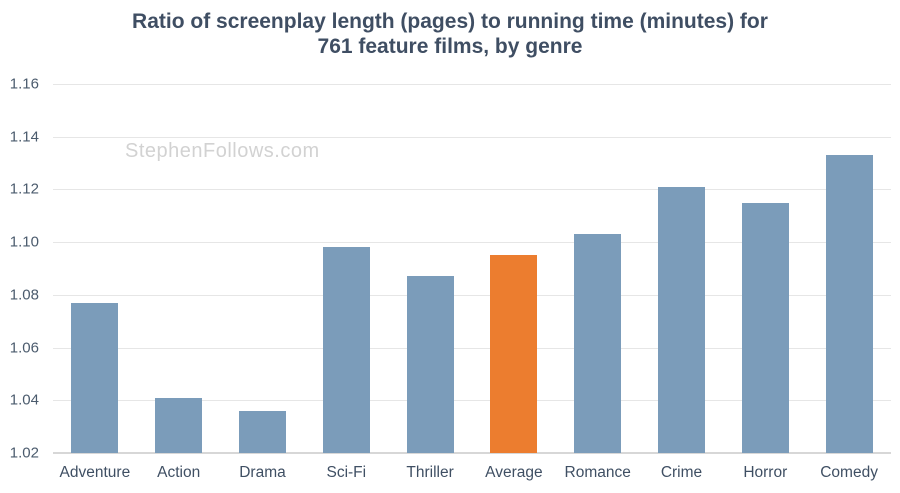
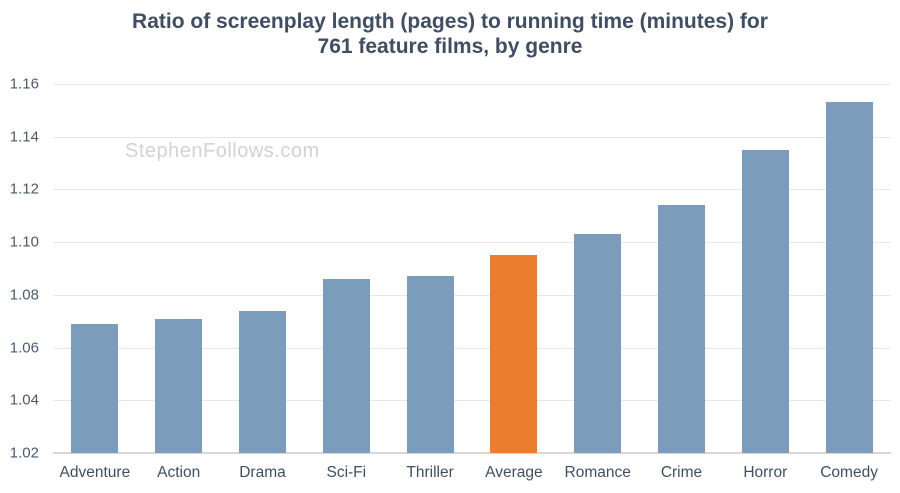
Adventure: 1.077 -> 1.069
Action: 1.041 -> 1.071
Drama: 1.036 -> 1.074
Sci-Fi: 1.098 -> 1.086
Crime: 1.121 -> 1.114
Horror: 1.115 -> 1.135
Comedy: 1.133 -> 1.153
